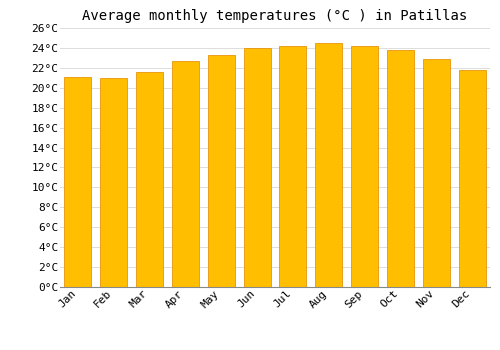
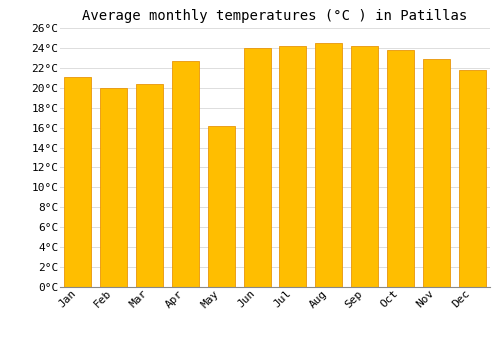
Feb: 21.0°C -> 20.0°C
Mar: 21.6°C -> 20.4°C
May: 23.3°C -> 16.2°C
